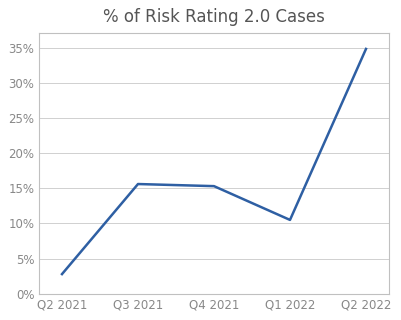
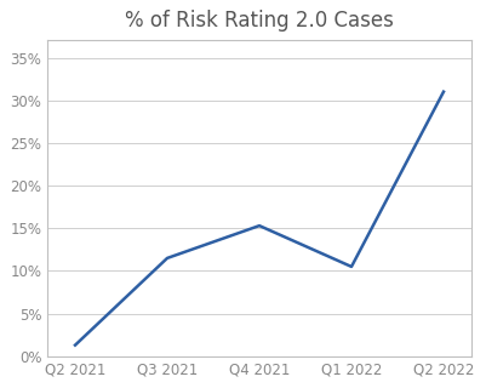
Q2 2021: 2.8% -> 1.3%
Q3 2021: 15.6% -> 11.5%
Q2 2022: 34.8% -> 31.0%
